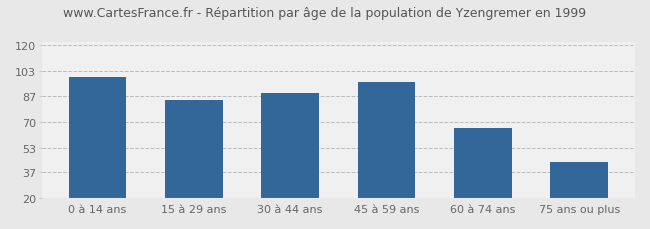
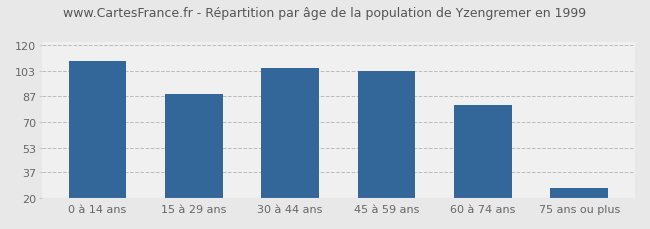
0 à 14 ans: 99 -> 110
15 à 29 ans: 84 -> 88
30 à 44 ans: 89 -> 105
45 à 59 ans: 96 -> 103
60 à 74 ans: 66 -> 81
75 ans ou plus: 44 -> 27
